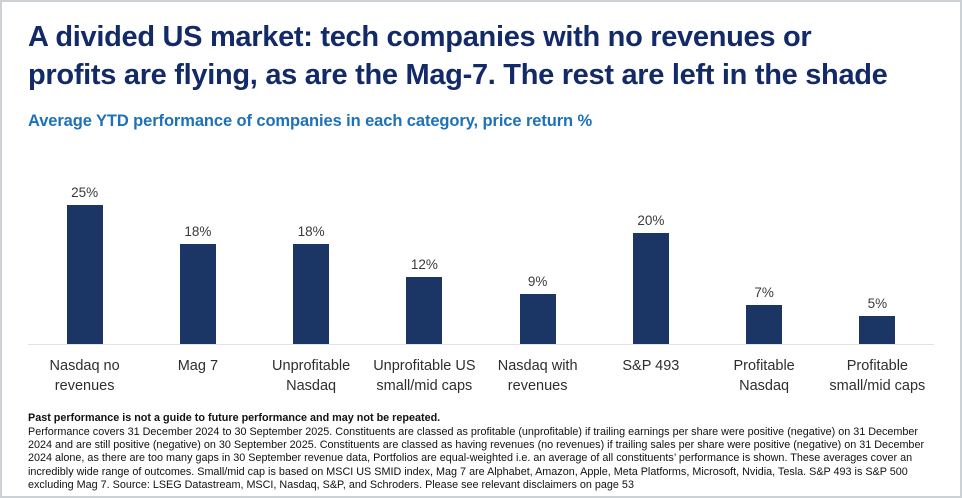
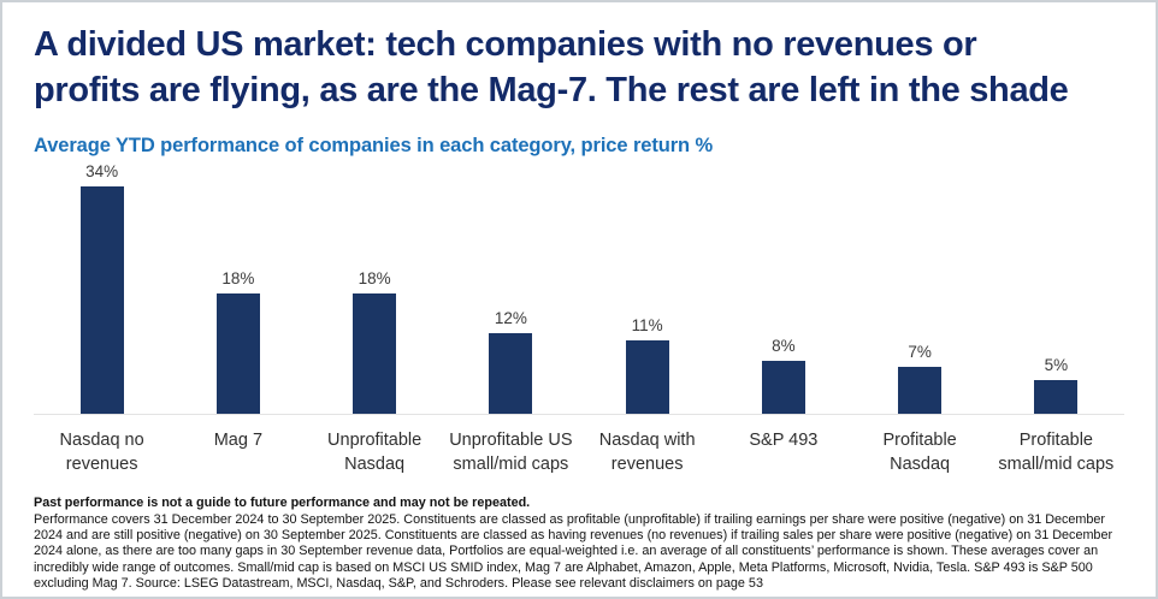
Nasdaq no revenues: 25% -> 34%
Nasdaq with revenues: 9% -> 11%
S&P 493: 20% -> 8%
